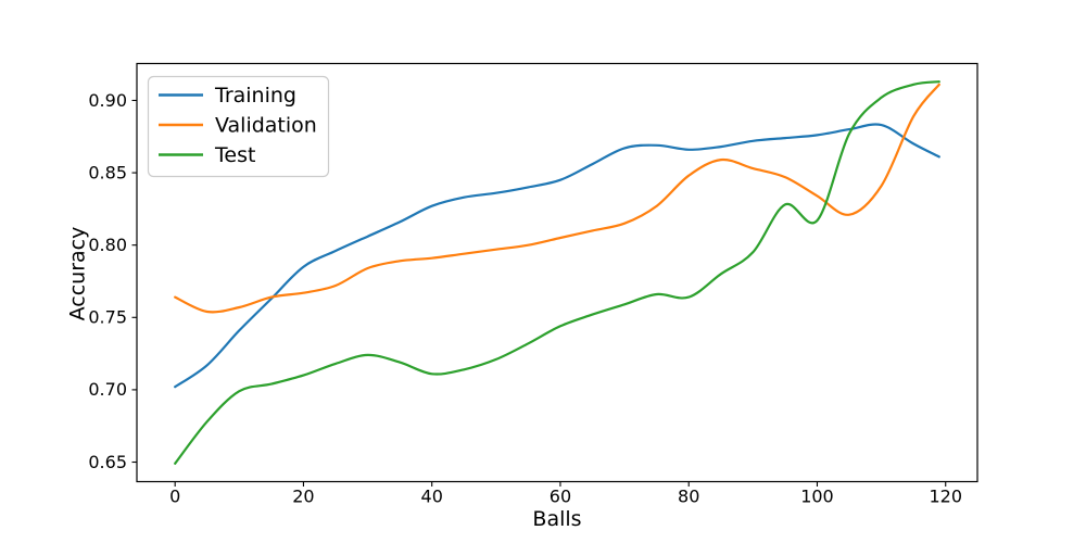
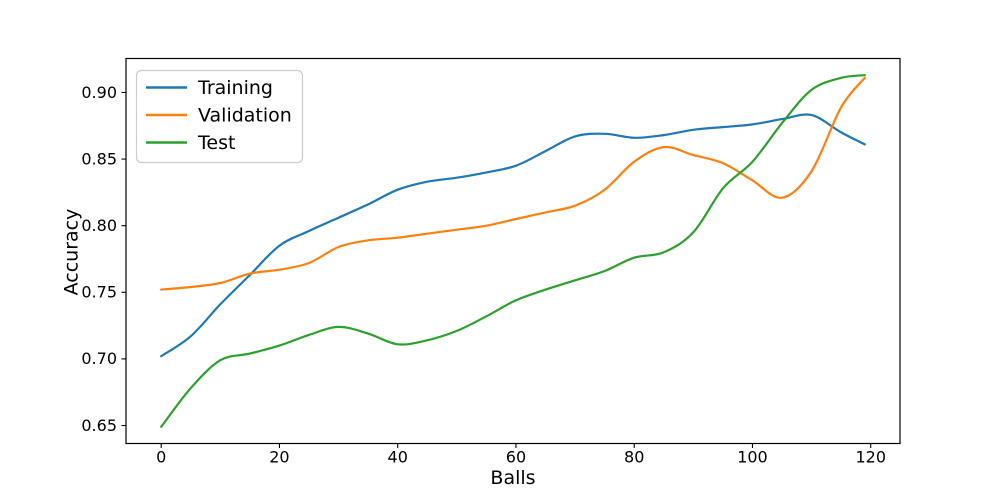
Validation/0: 0.764 -> 0.752
Test/80: 0.764 -> 0.776
Test/100: 0.817 -> 0.848
